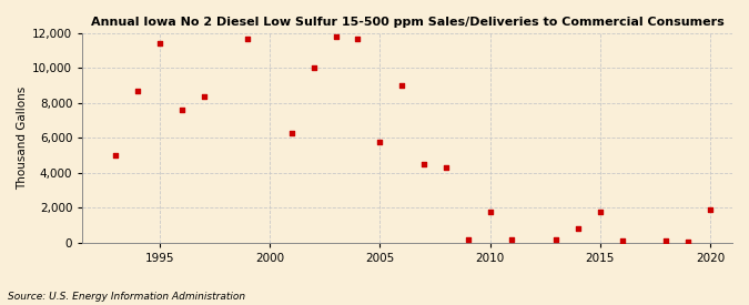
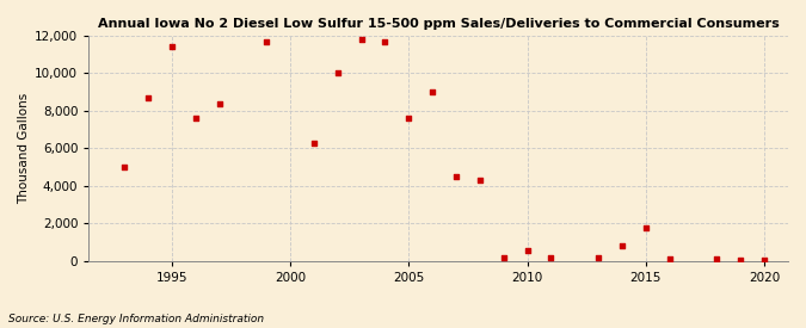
2005: 5,800 -> 7,600
2010: 1,800 -> 600
2020: 1,900 -> 0
